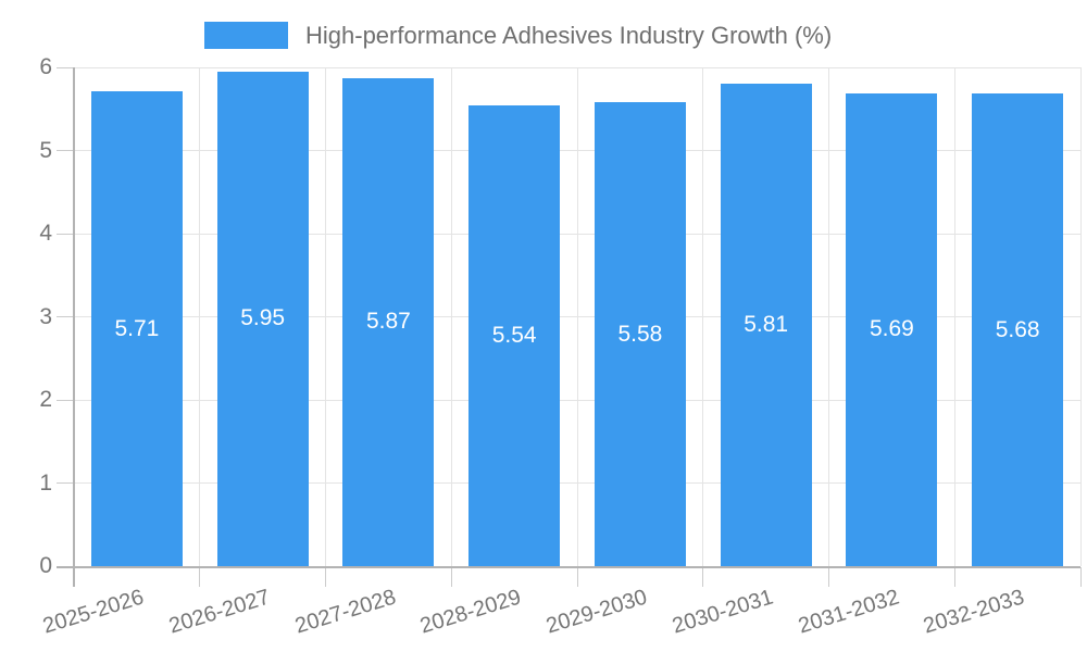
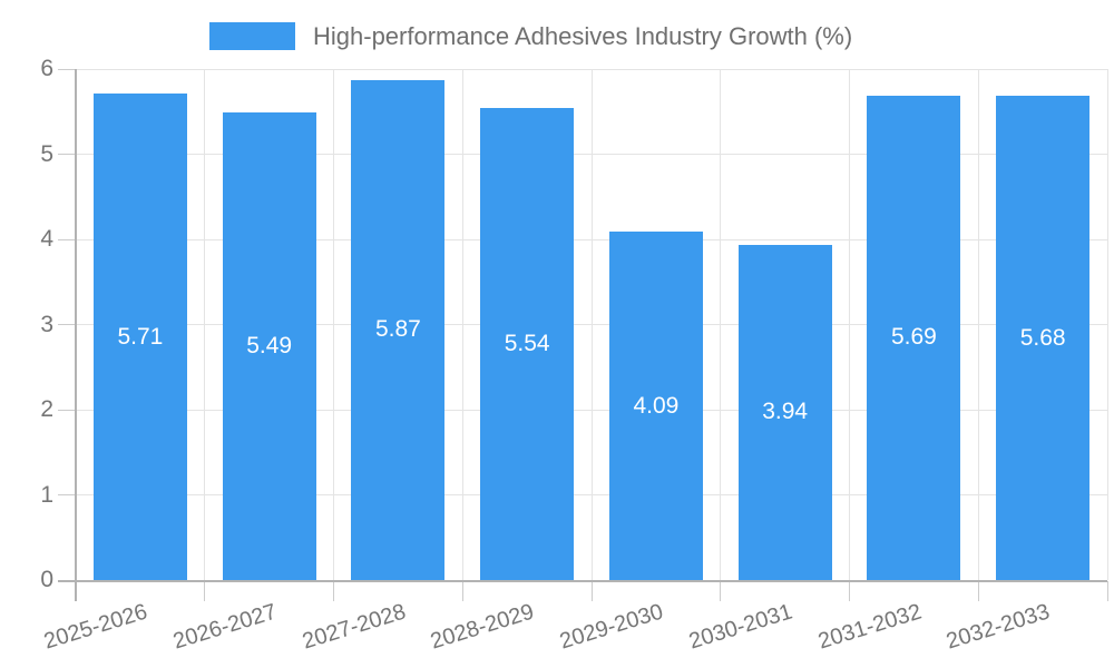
2026-2027: 5.95 -> 5.49
2029-2030: 5.58 -> 4.09
2030-2031: 5.81 -> 3.94
